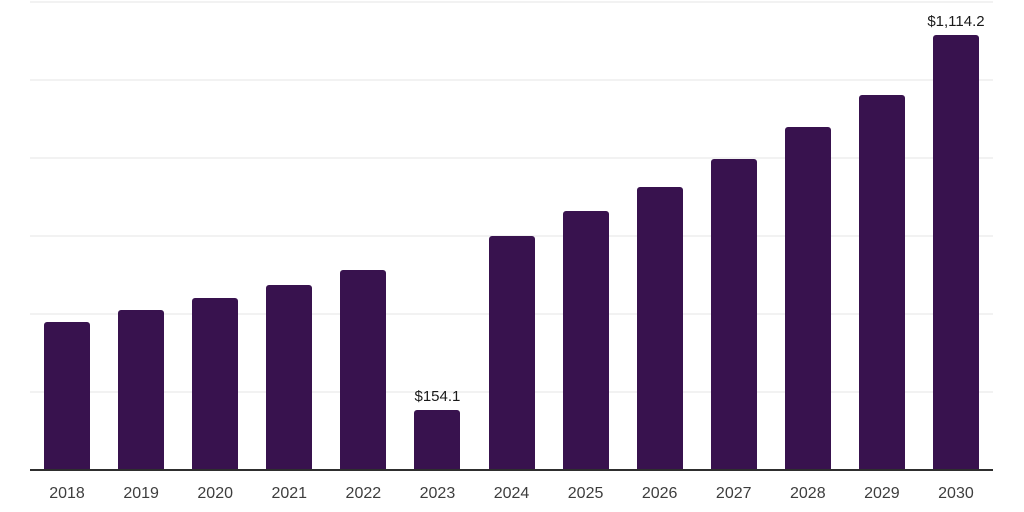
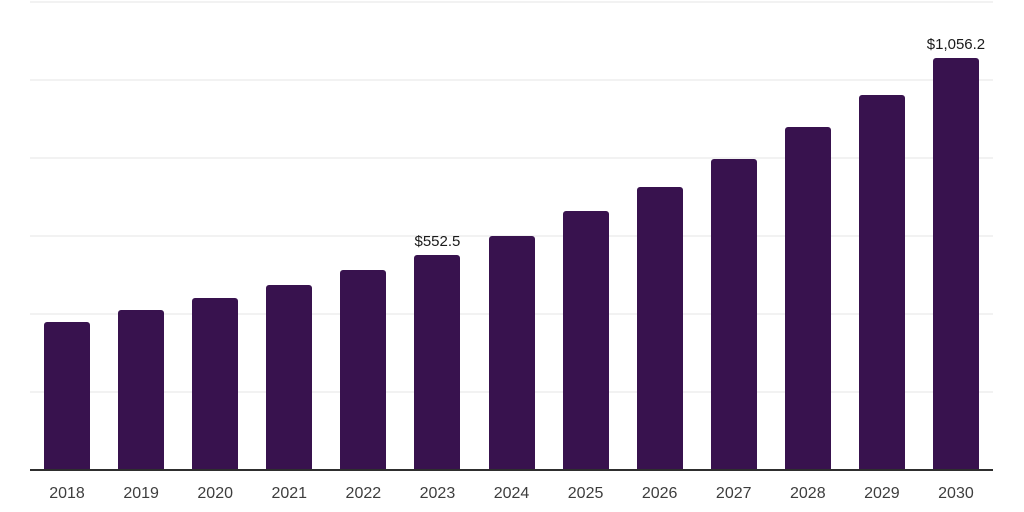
2023: $154.1 -> $552.5
2030: $1,114.2 -> $1,056.2
